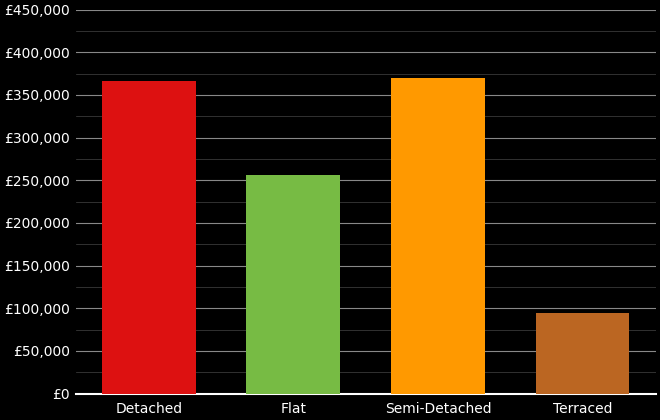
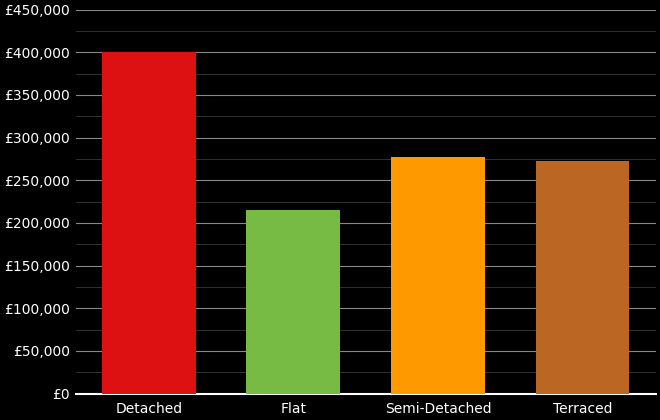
Detached: £366,000 -> £400,000
Flat: £256,000 -> £215,000
Semi-Detached: £370,000 -> £277,000
Terraced: £94,000 -> £272,000
